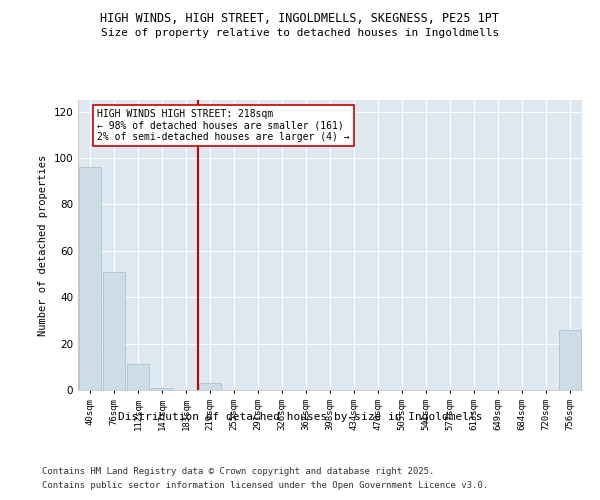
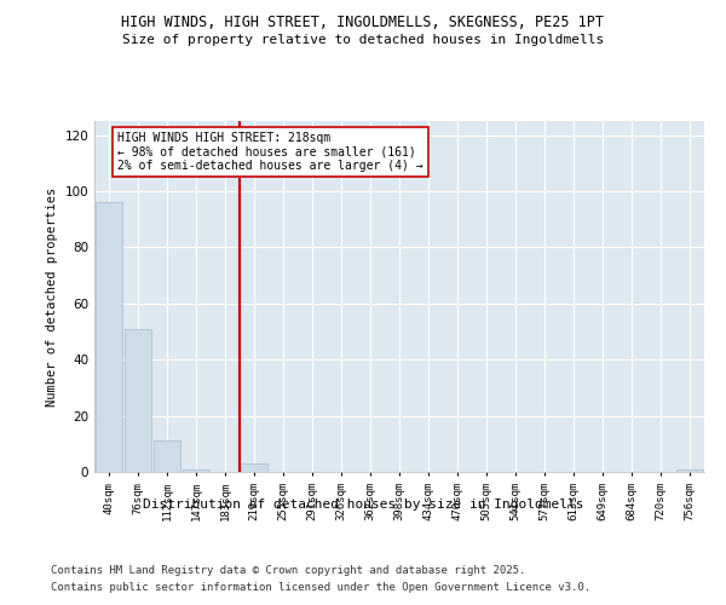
756sqm: 26 -> 1
